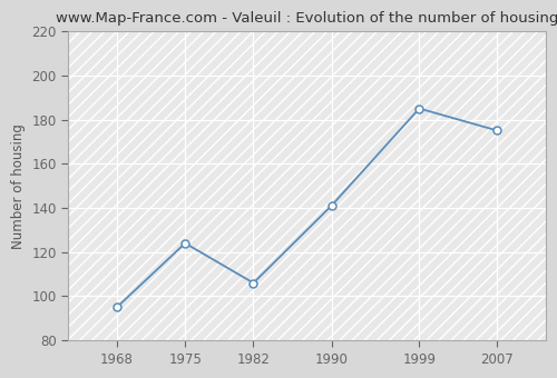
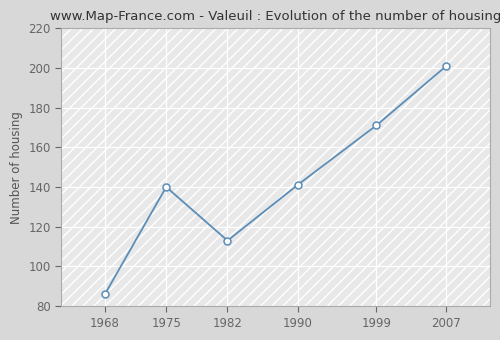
1968: 95 -> 86
1975: 124 -> 140
1982: 106 -> 113
1999: 185 -> 171
2007: 175 -> 201
